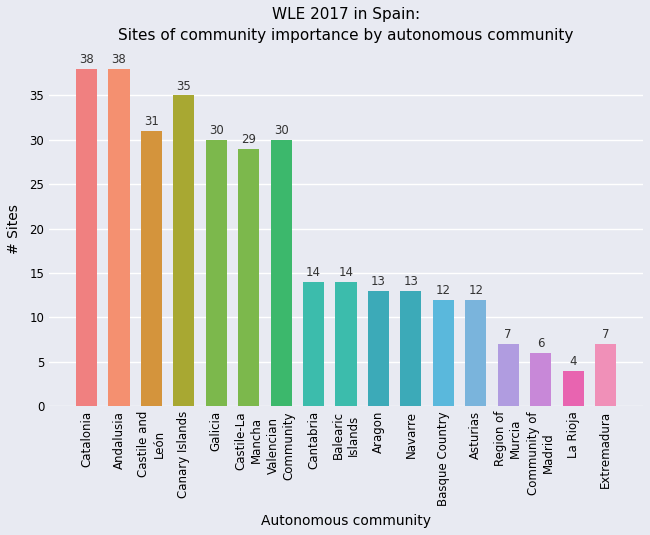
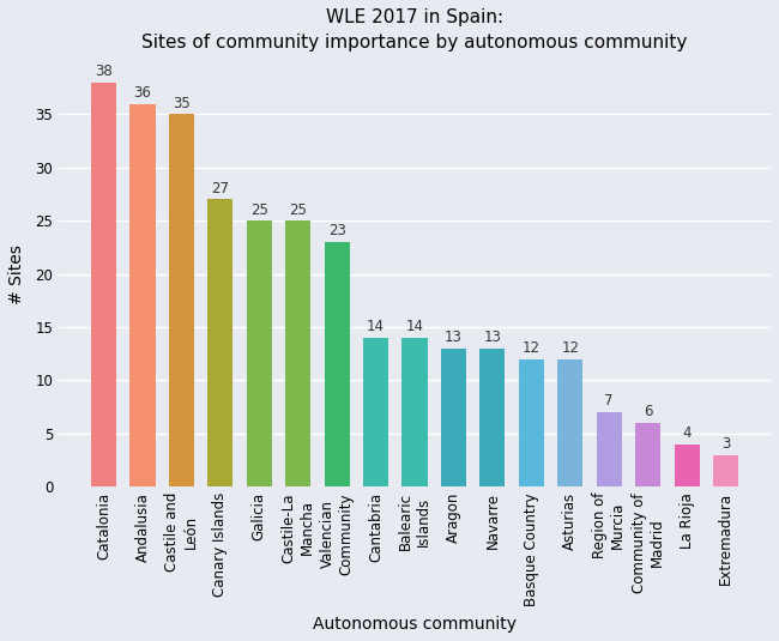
Andalusia: 38 -> 36
Castile and León: 31 -> 35
Canary Islands: 35 -> 27
Galicia: 30 -> 25
Castile-La Mancha: 29 -> 25
Valencian Community: 30 -> 23
Extremadura: 7 -> 3
